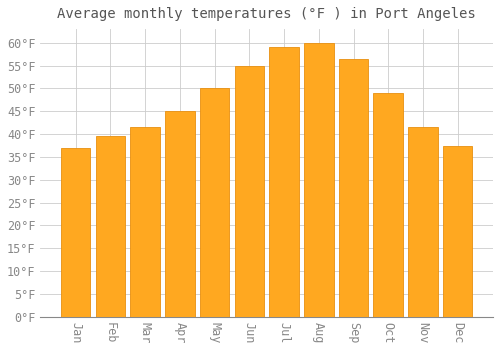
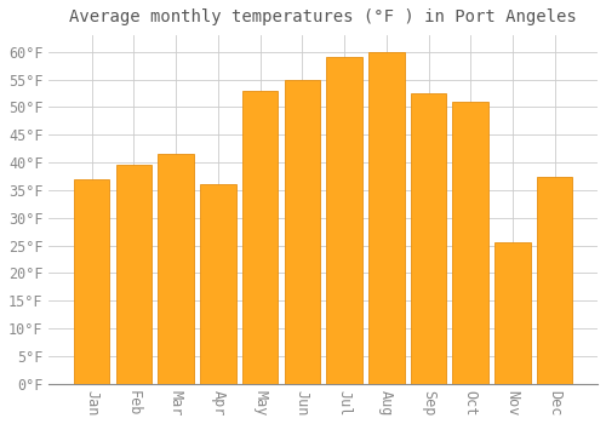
Apr: 45.0°F -> 36.0°F
May: 50.0°F -> 53.0°F
Sep: 56.5°F -> 52.5°F
Oct: 49.0°F -> 51.0°F
Nov: 41.5°F -> 25.5°F
